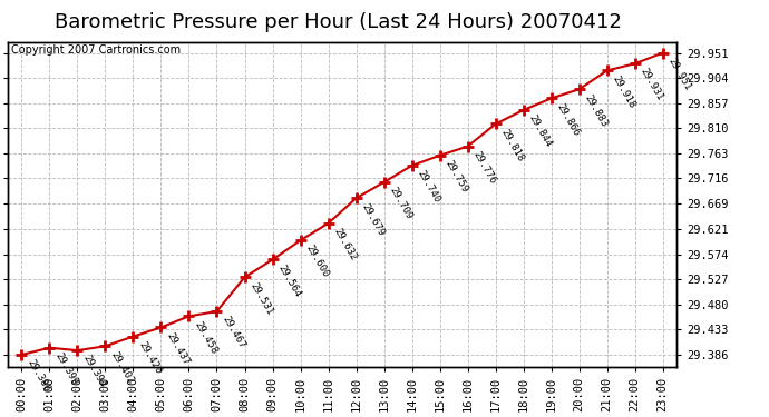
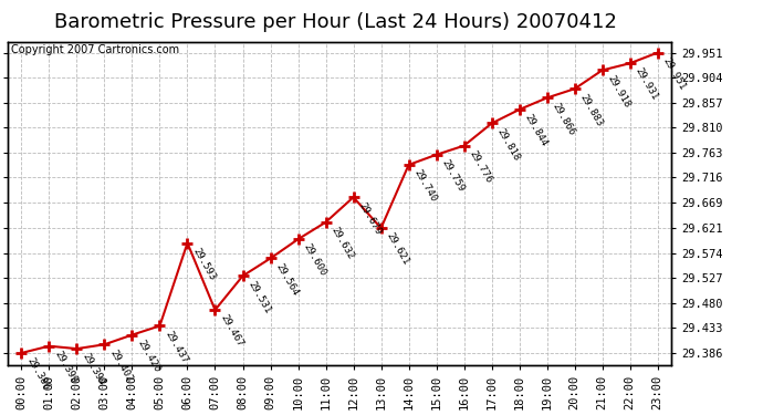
06:00: 29.458 -> 29.593
13:00: 29.709 -> 29.621
